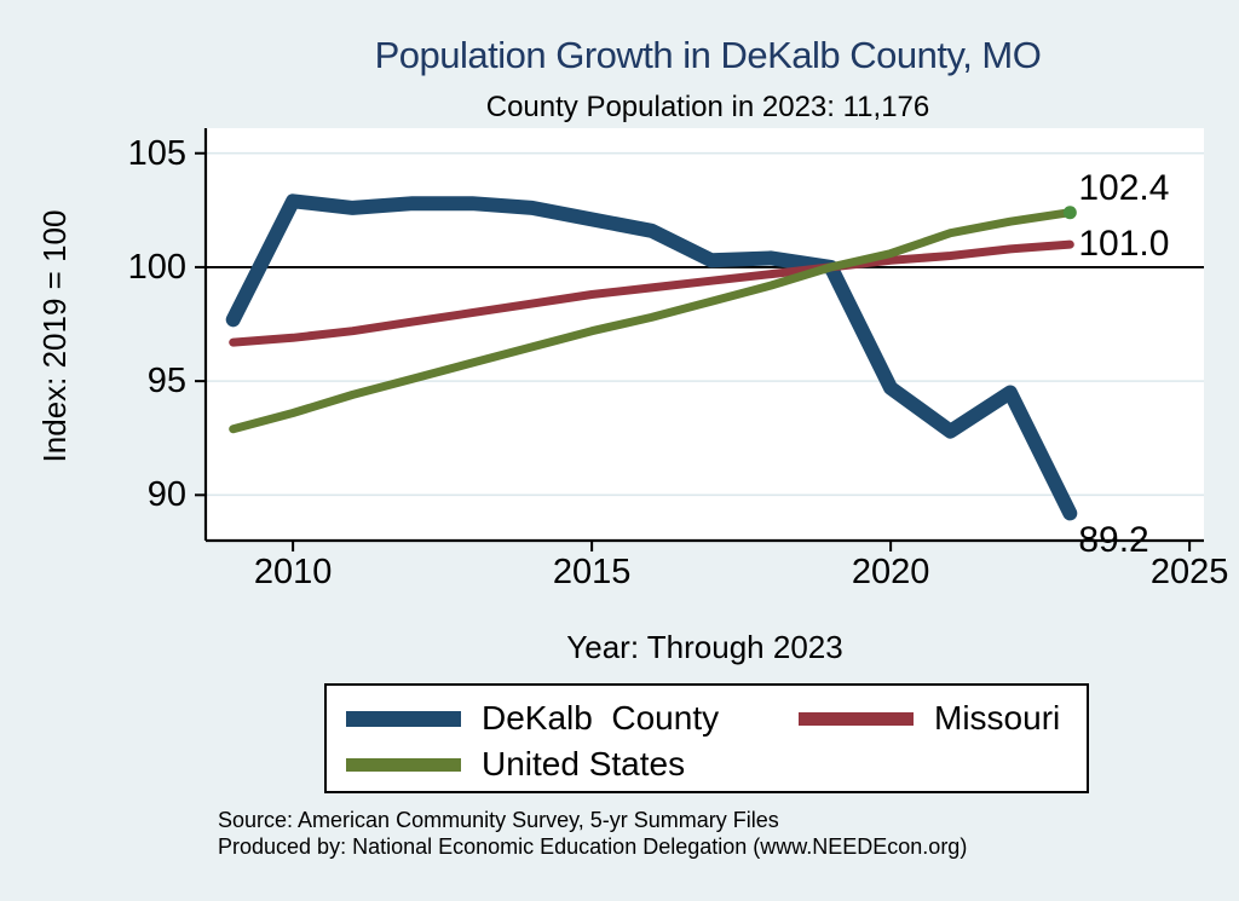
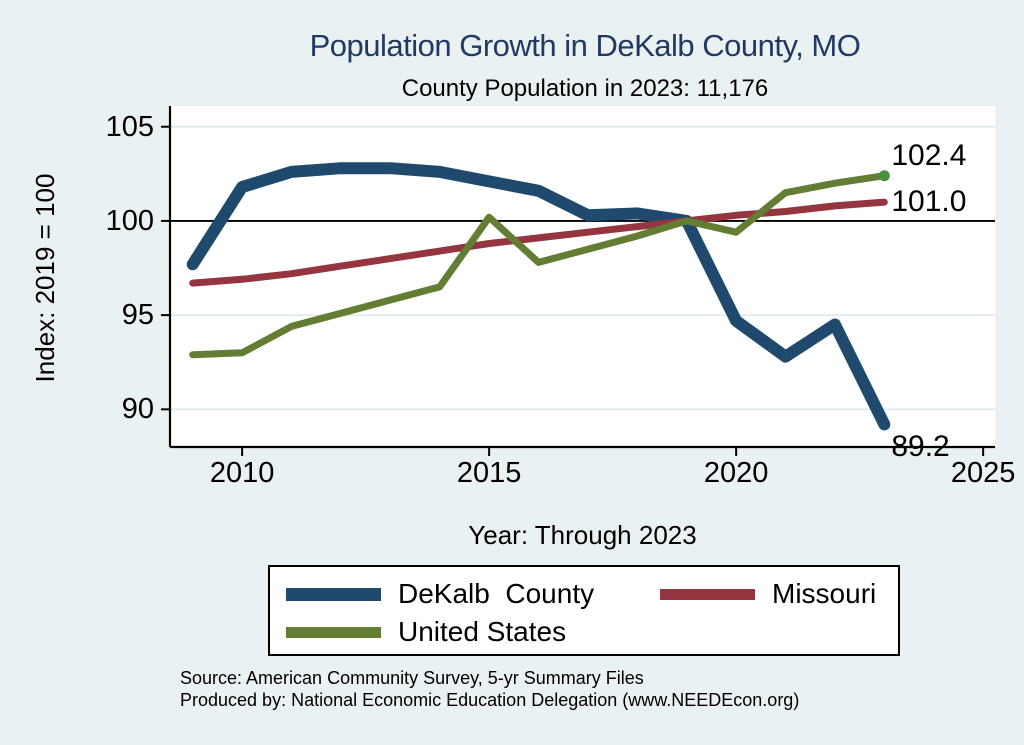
DeKalb County/2010: 102.9 -> 101.8
United States/2010: 93.6 -> 93.0
United States/2015: 97.2 -> 100.2
United States/2020: 100.6 -> 99.4
